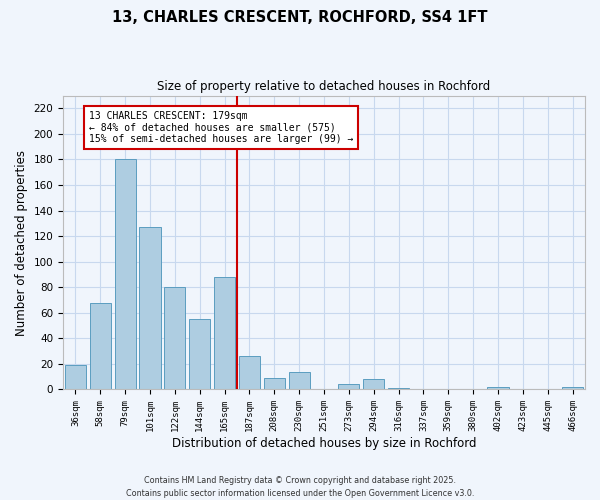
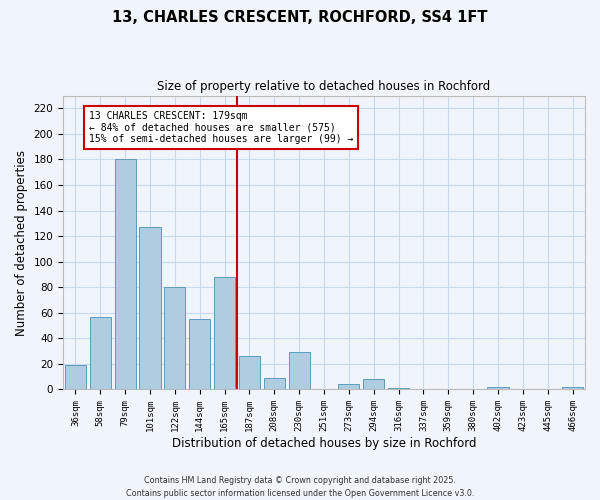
58sqm: 68 -> 57
230sqm: 14 -> 29
